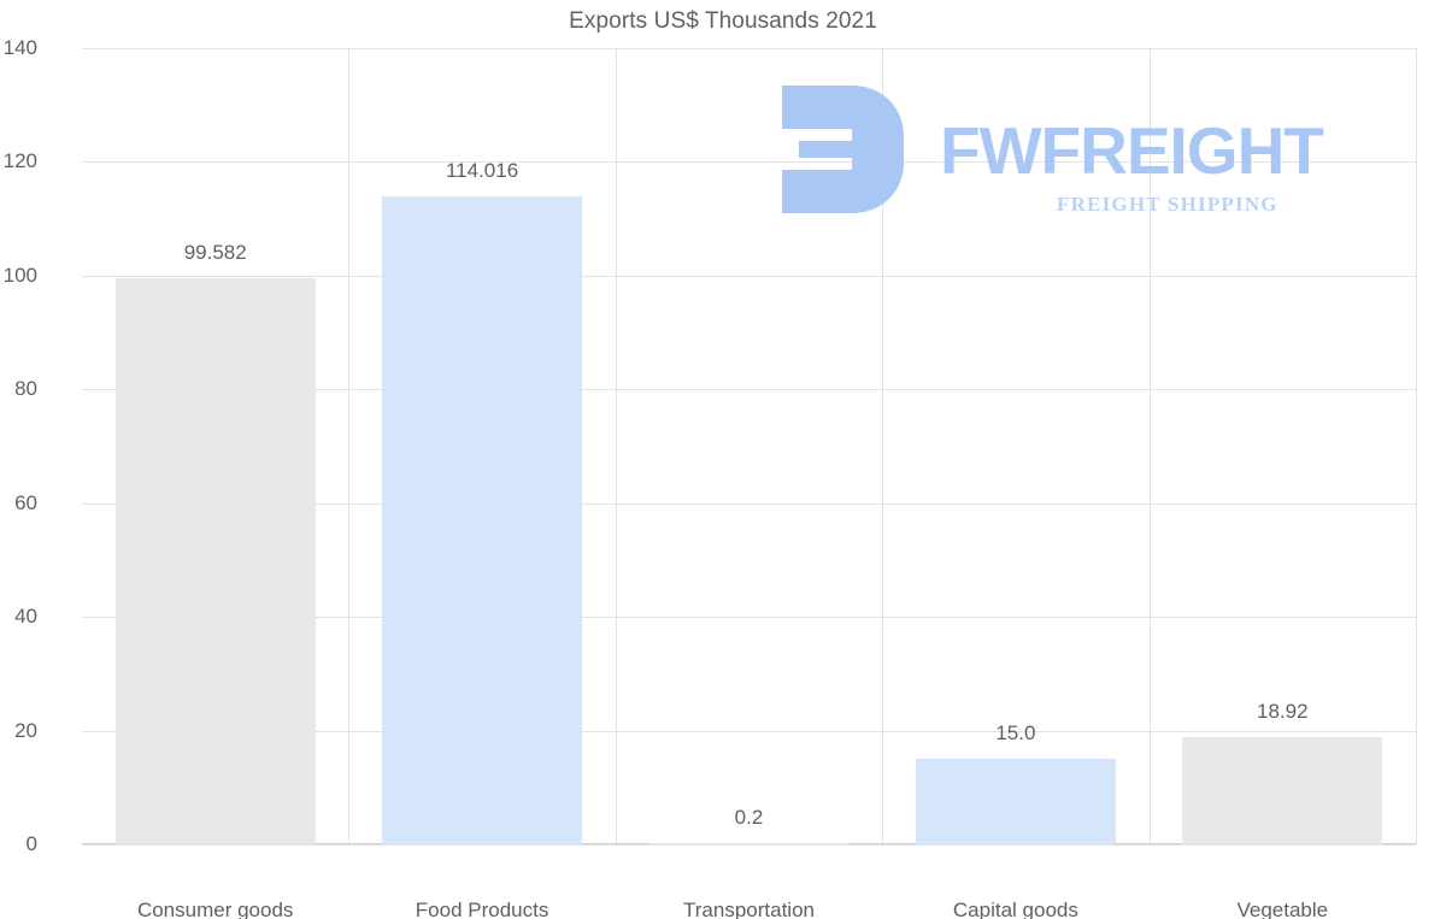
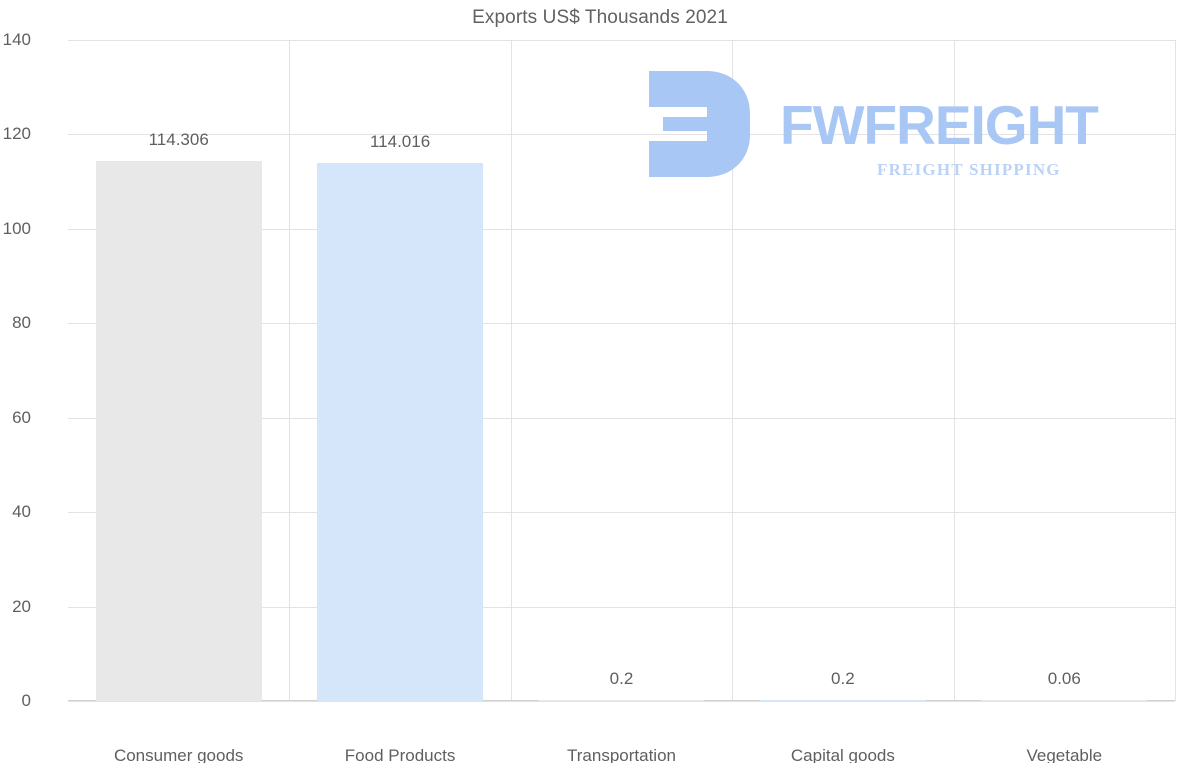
Consumer goods: 99.582 -> 114.306
Capital goods: 15.0 -> 0.2
Vegetable: 18.92 -> 0.06
